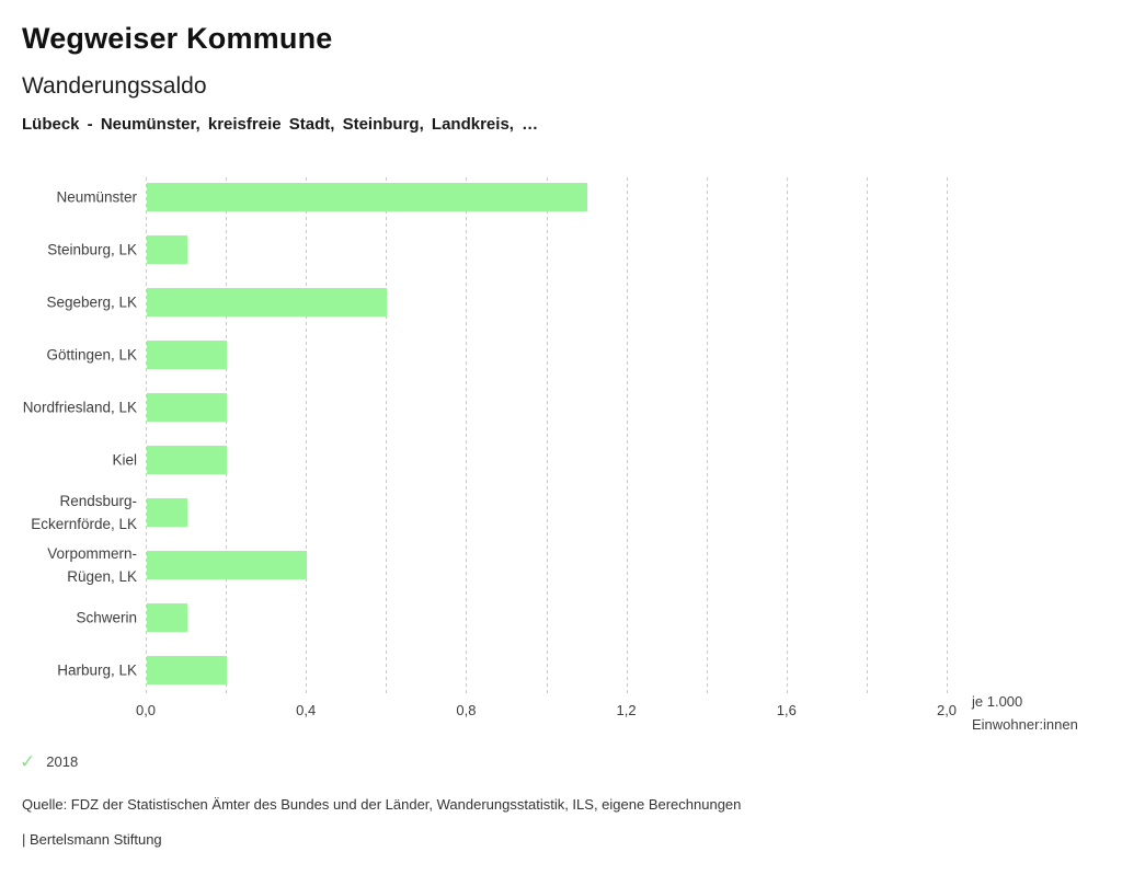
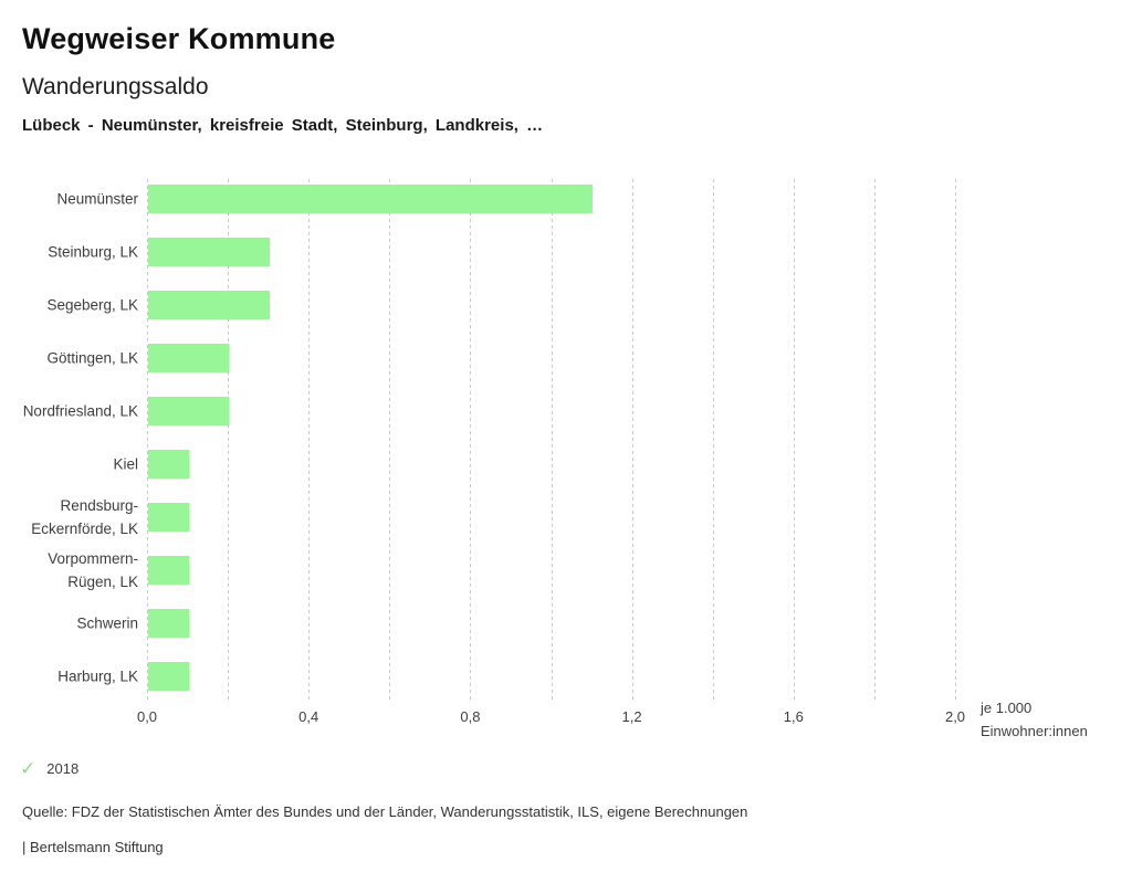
Steinburg, LK: 0,1 -> 0,3
Segeberg, LK: 0,6 -> 0,3
Kiel: 0,2 -> 0,1
Vorpommern-Rügen, LK: 0,4 -> 0,1
Harburg, LK: 0,2 -> 0,1
